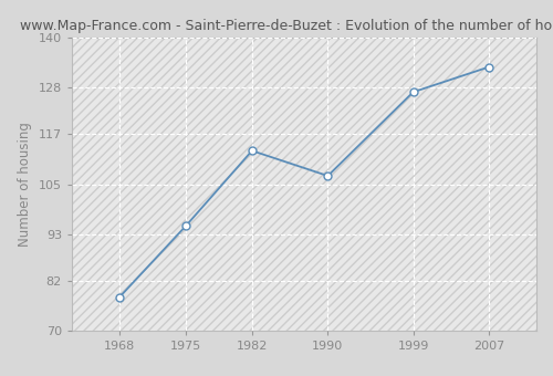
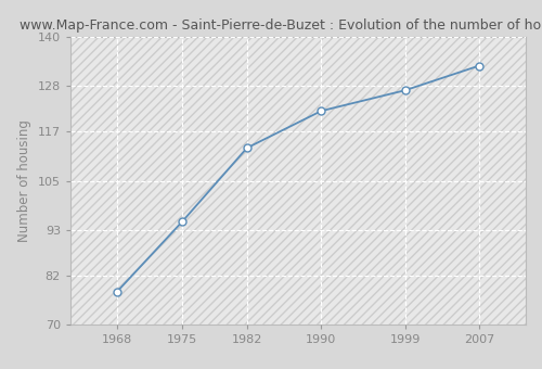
1990: 107 -> 122
